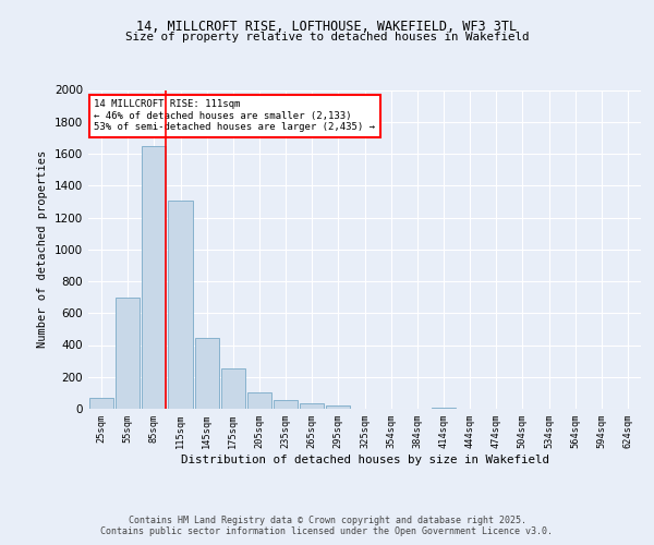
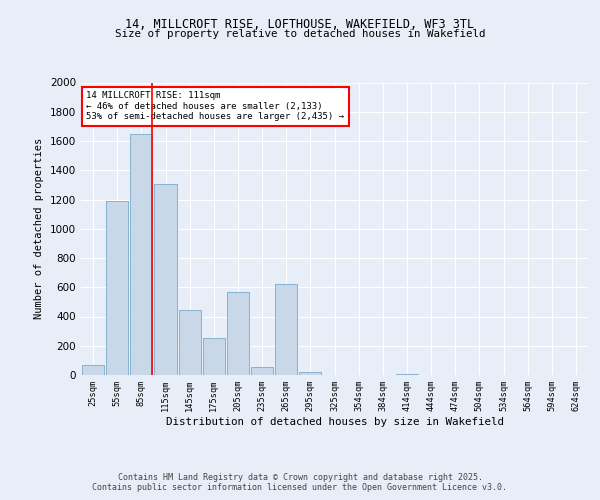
55sqm: 700 -> 1190
205sqm: 100 -> 570
265sqm: 30 -> 620
